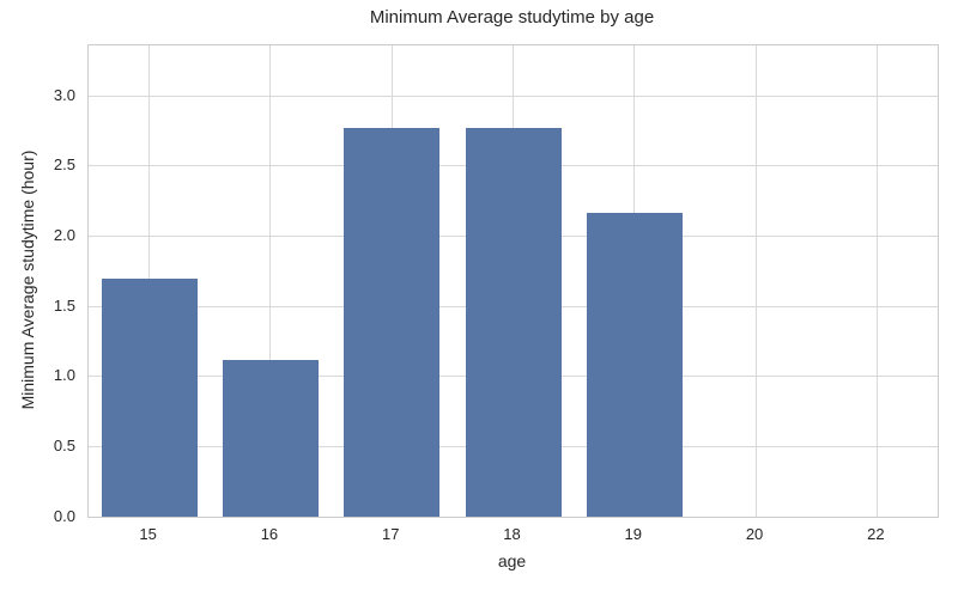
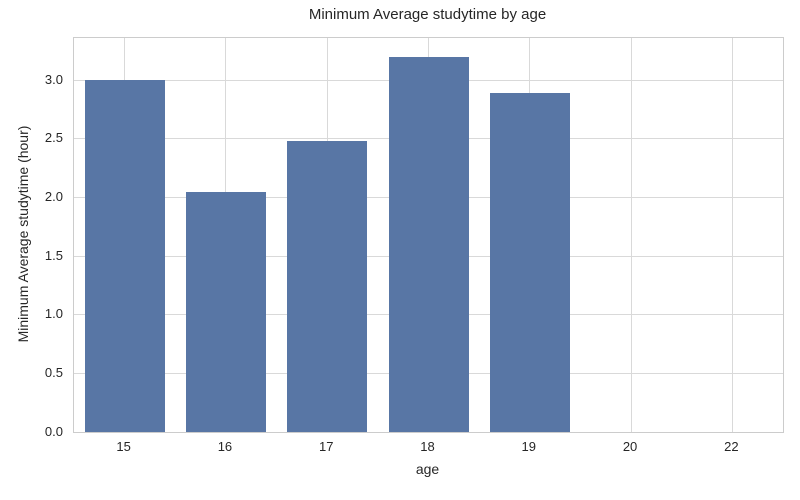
15: 1.70 -> 3.00
16: 1.12 -> 2.05
17: 2.77 -> 2.48
18: 2.77 -> 3.20
19: 2.17 -> 2.89
